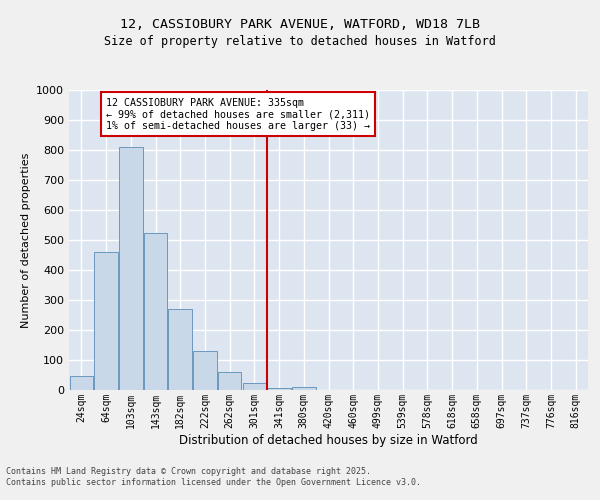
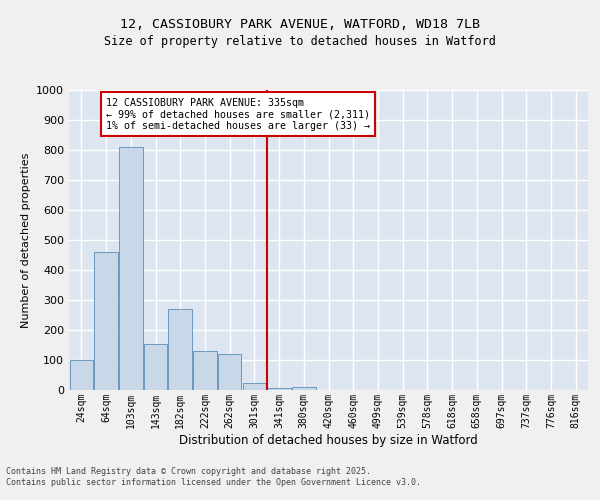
24sqm: 47 -> 100
143sqm: 525 -> 155
262sqm: 60 -> 120
